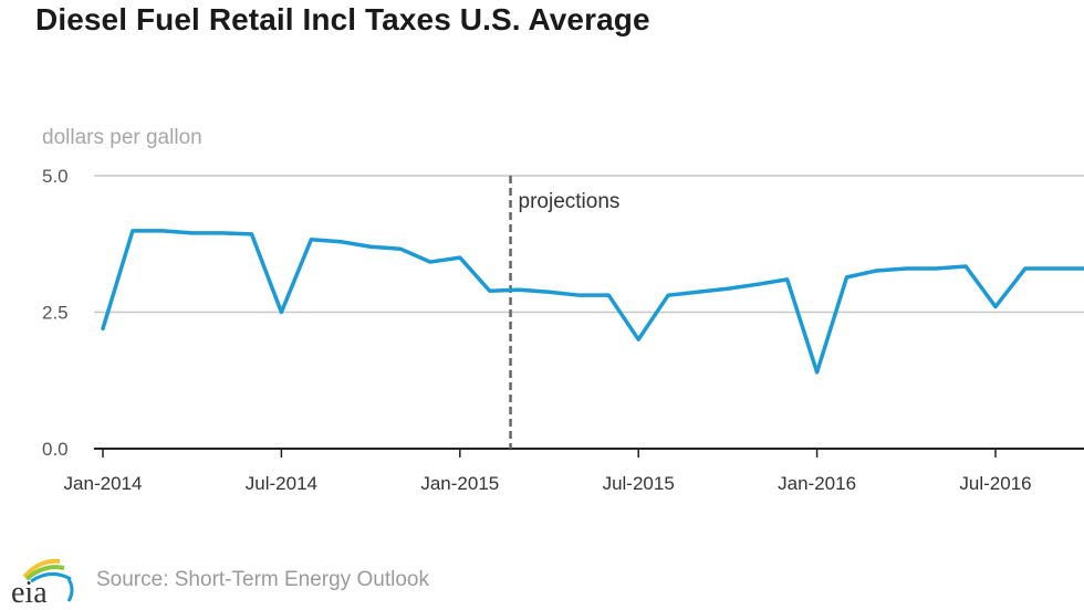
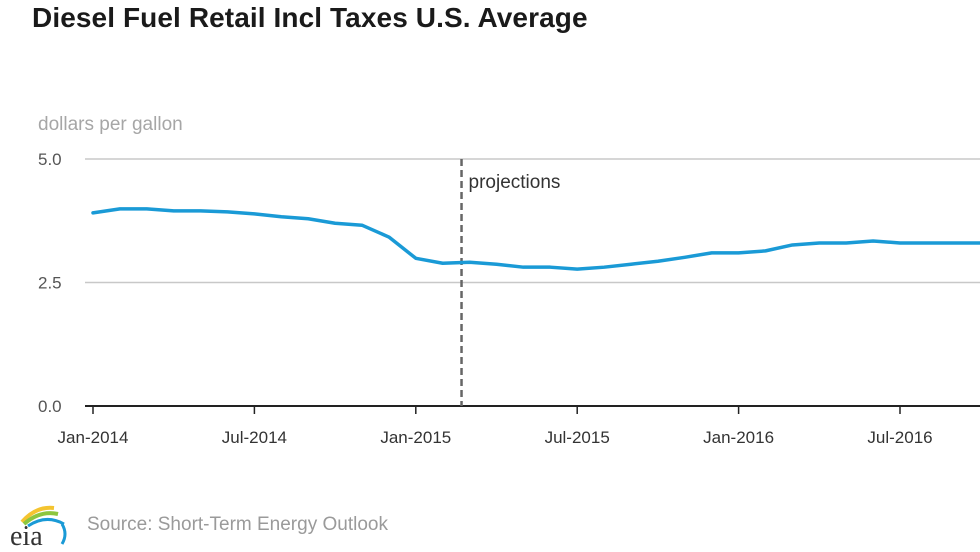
Jan-2014: 2.2 -> 3.9
Jul-2014: 2.5 -> 3.9
Jan-2015: 3.5 -> 3.0
Jul-2015: 2.0 -> 2.8
Jan-2016: 1.4 -> 3.1
Jul-2016: 2.6 -> 3.3
